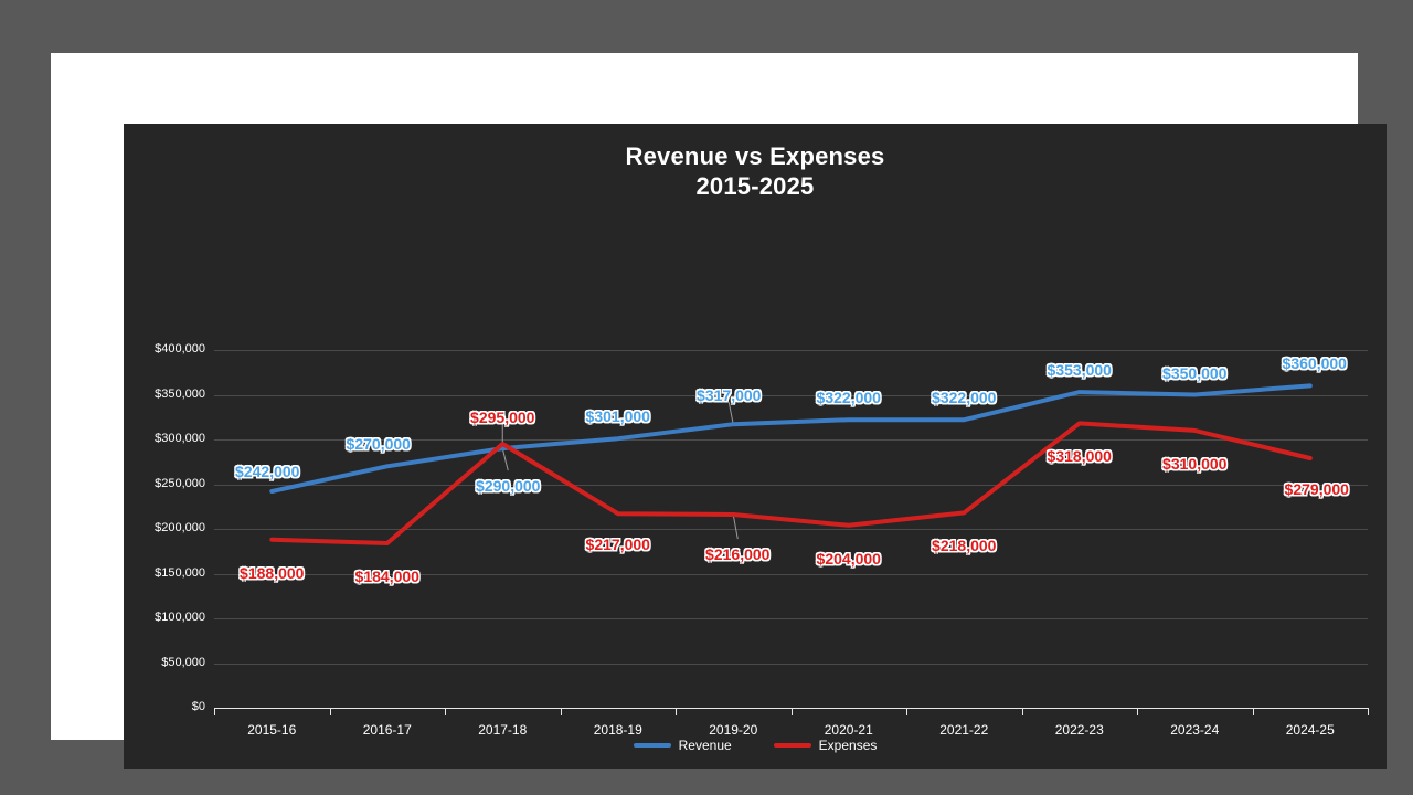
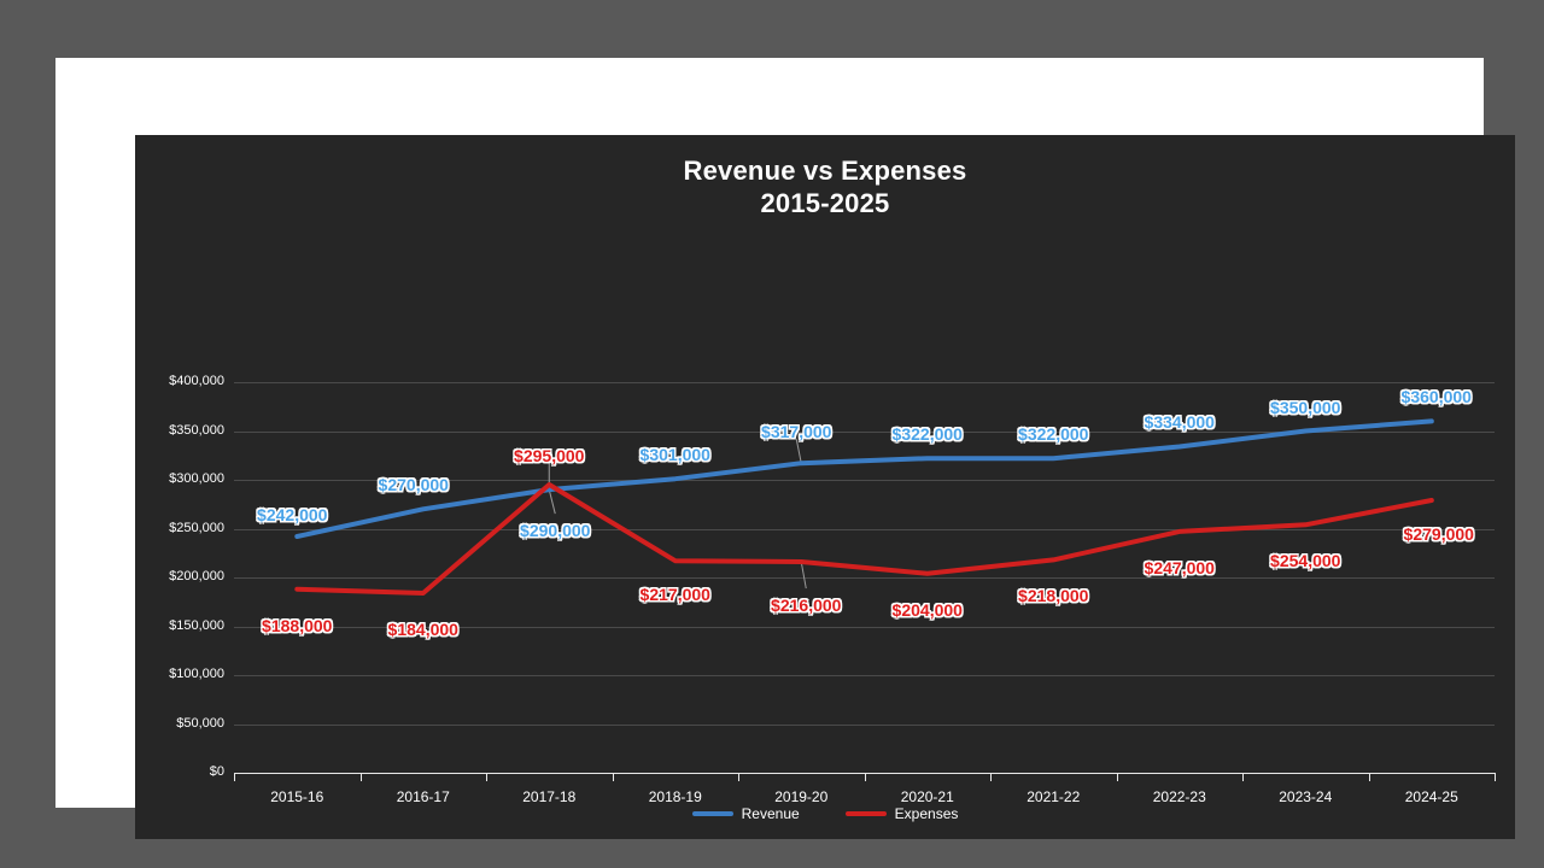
Revenue/2022-23: $353,000 -> $334,000
Expenses/2022-23: $318,000 -> $247,000
Expenses/2023-24: $310,000 -> $254,000
